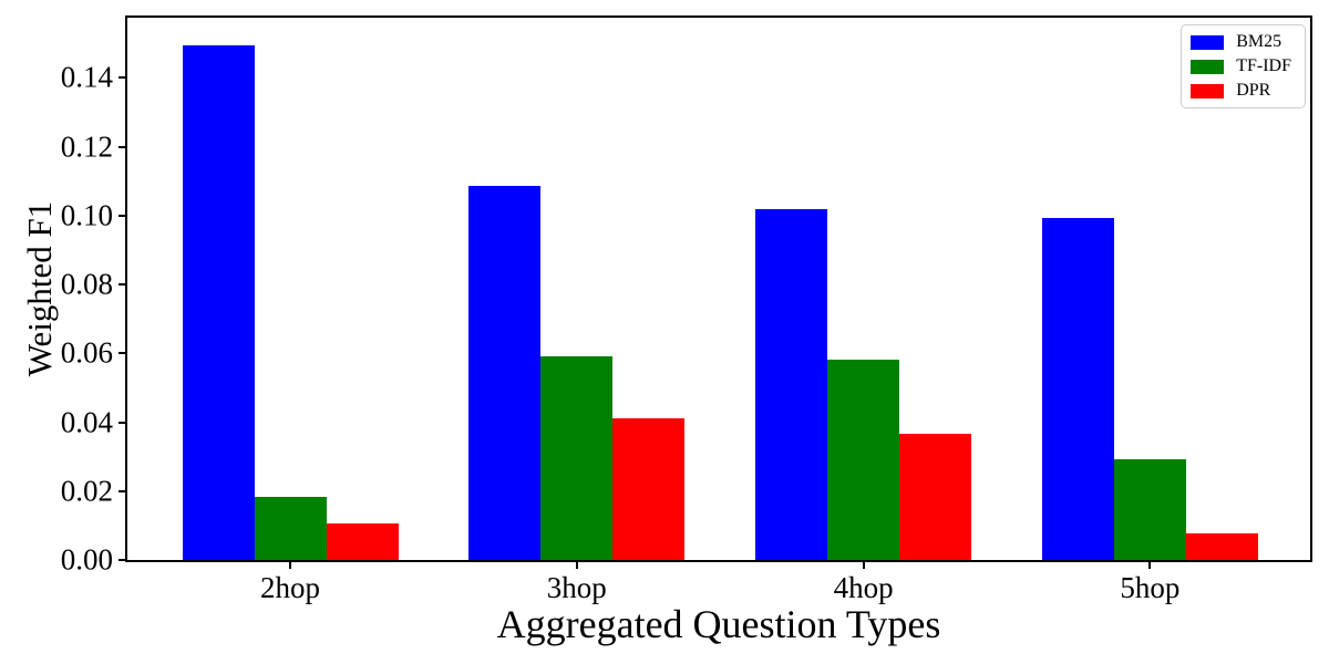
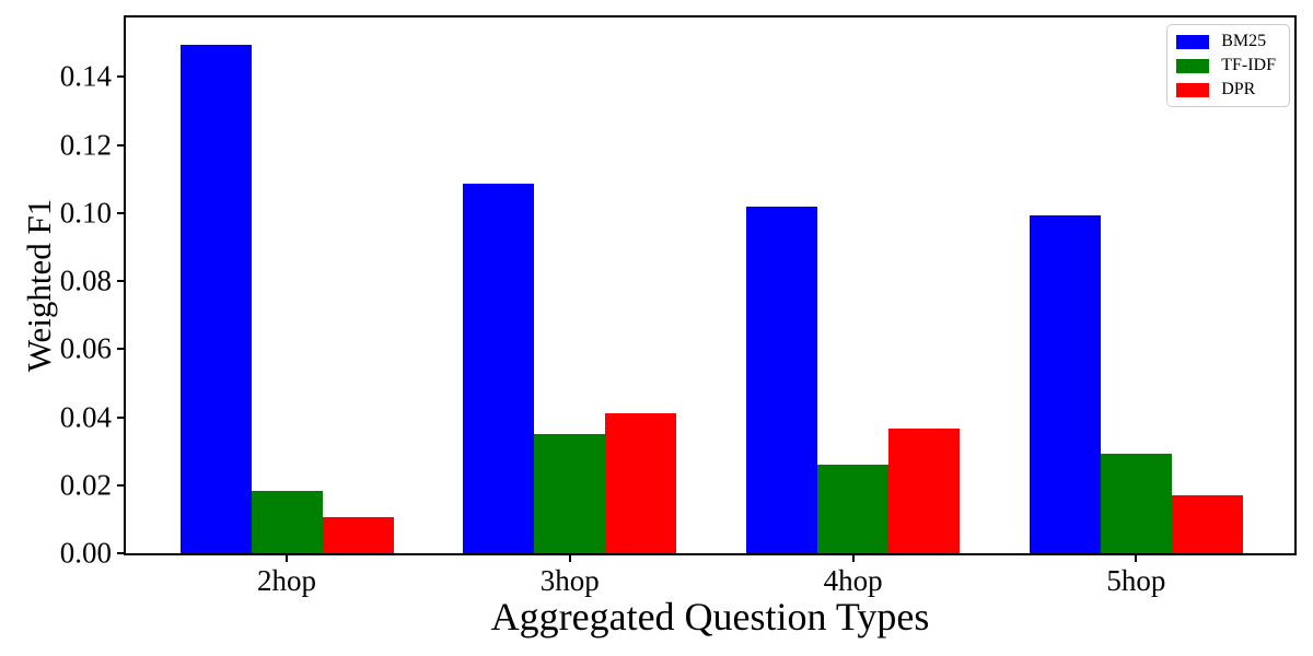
TF-IDF/3hop: 0.059 -> 0.035
TF-IDF/4hop: 0.058 -> 0.026
DPR/5hop: 0.008 -> 0.017
